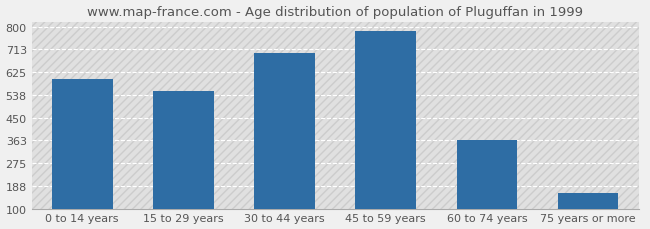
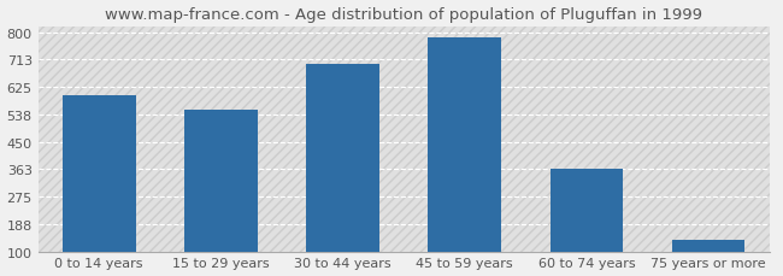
75 years or more: 160 -> 135
